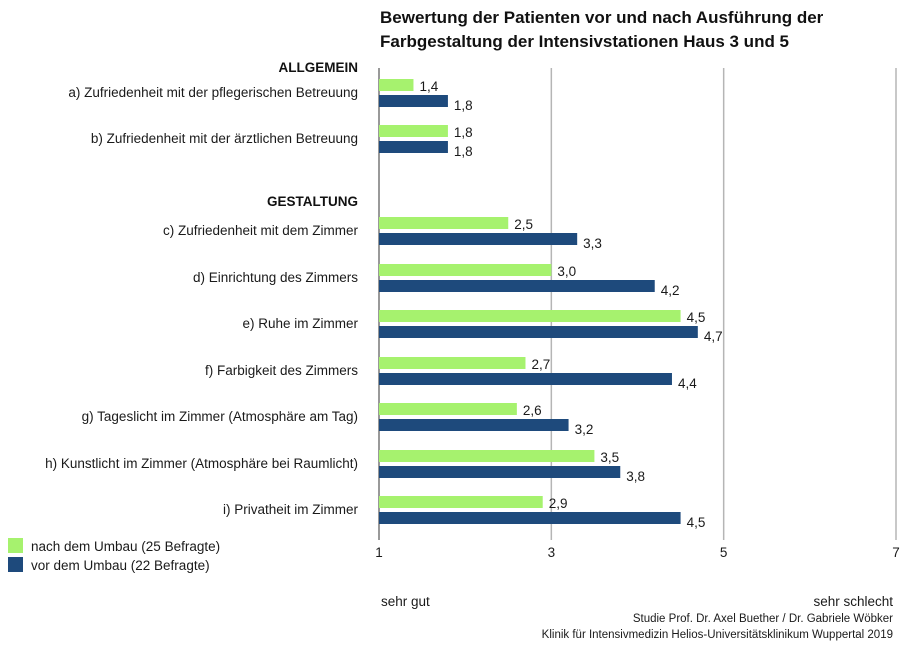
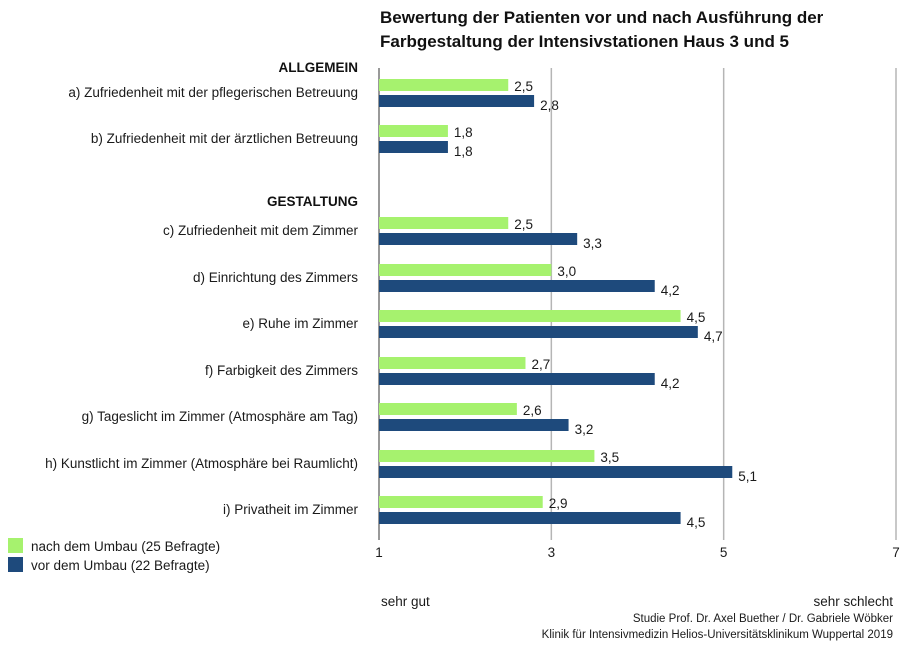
nach dem Umbau (25 Befragte)/a) Zufriedenheit mit der pflegerischen Betreuung: 1,4 -> 2,5
vor dem Umbau (22 Befragte)/a) Zufriedenheit mit der pflegerischen Betreuung: 1,8 -> 2,8
vor dem Umbau (22 Befragte)/f) Farbigkeit des Zimmers: 4,4 -> 4,2
vor dem Umbau (22 Befragte)/h) Kunstlicht im Zimmer (Atmosphäre bei Raumlicht): 3,8 -> 5,1
